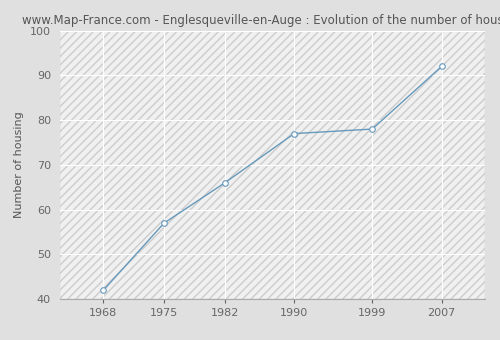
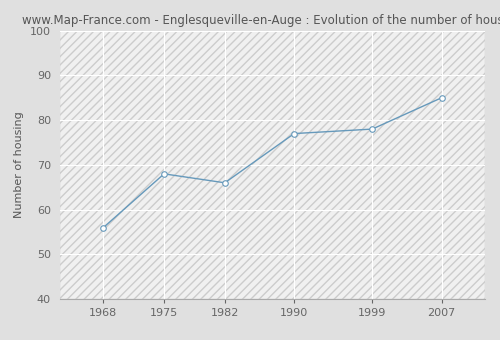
1968: 42 -> 56
1975: 57 -> 68
2007: 92 -> 85
